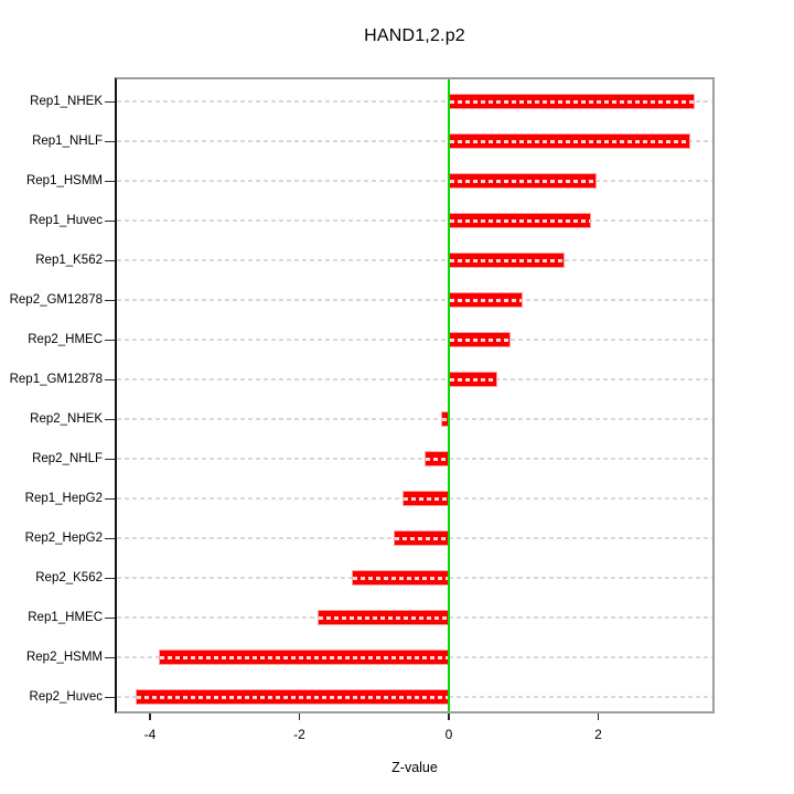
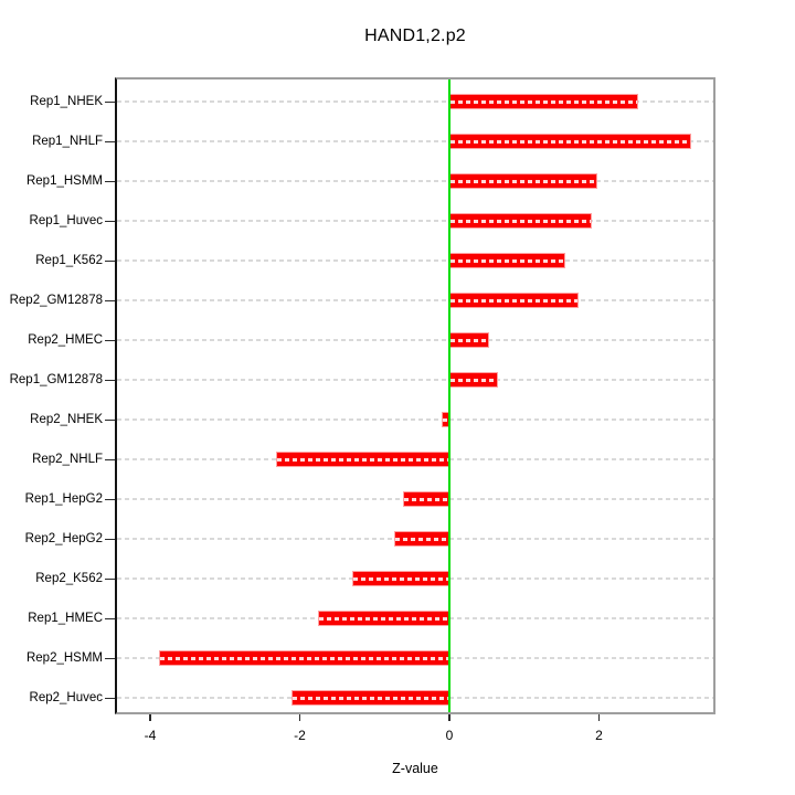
Rep1_NHEK: 3.3 -> 2.5
Rep2_GM12878: 1.0 -> 1.7
Rep2_HMEC: 0.8 -> 0.5
Rep2_NHLF: -0.3 -> -2.3
Rep2_Huvec: -4.2 -> -2.1
